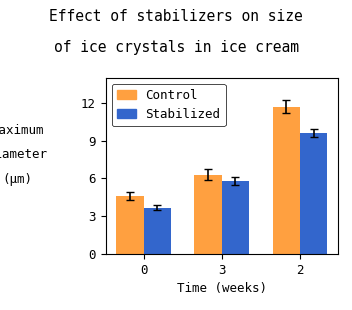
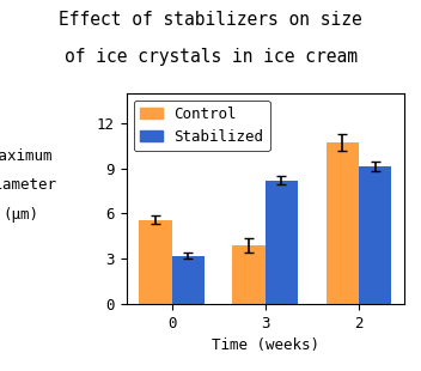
Control/0: 4.6 -> 5.6
Stabilized/0: 3.7 -> 3.2
Control/3: 6.3 -> 3.9
Stabilized/3: 5.8 -> 8.2
Control/2: 11.7 -> 10.7
Stabilized/2: 9.6 -> 9.1
